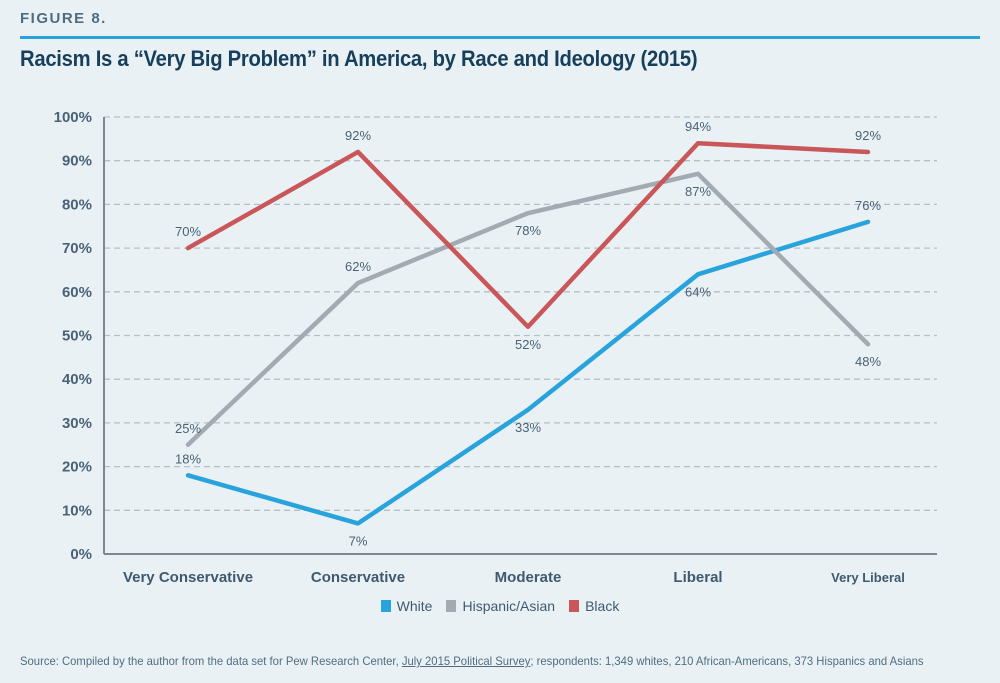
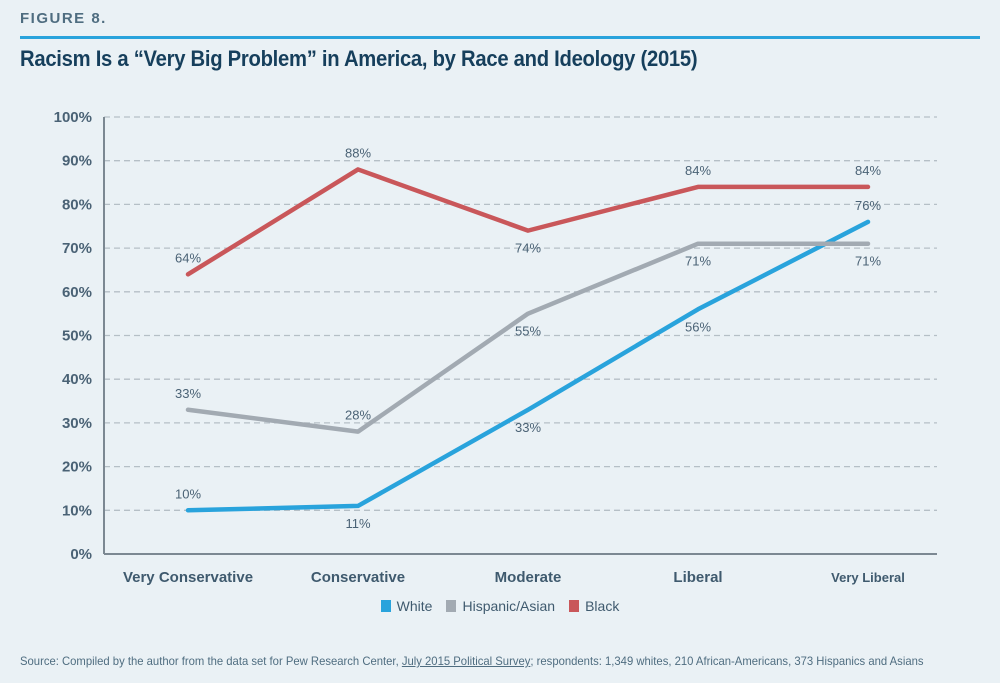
White/Very Conservative: 18% -> 10%
Hispanic/Asian/Very Conservative: 25% -> 33%
Black/Very Conservative: 70% -> 64%
White/Conservative: 7% -> 11%
Hispanic/Asian/Conservative: 62% -> 28%
Black/Conservative: 92% -> 88%
Hispanic/Asian/Moderate: 78% -> 55%
Black/Moderate: 52% -> 74%
White/Liberal: 64% -> 56%
Hispanic/Asian/Liberal: 87% -> 71%
Black/Liberal: 94% -> 84%
Hispanic/Asian/Very Liberal: 48% -> 71%
Black/Very Liberal: 92% -> 84%
